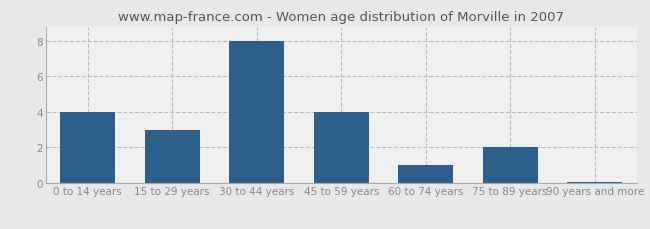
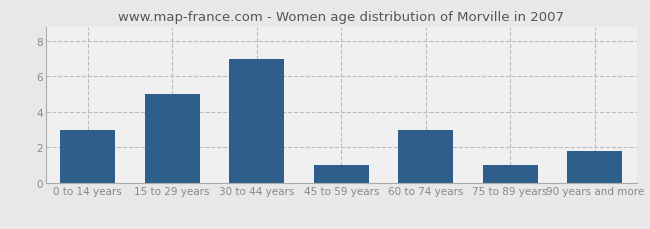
0 to 14 years: 4.0 -> 3.0
15 to 29 years: 3.0 -> 5.0
30 to 44 years: 8.0 -> 7.0
45 to 59 years: 4.0 -> 1.0
60 to 74 years: 1.0 -> 3.0
75 to 89 years: 2.0 -> 1.0
90 years and more: 0.1 -> 1.8
